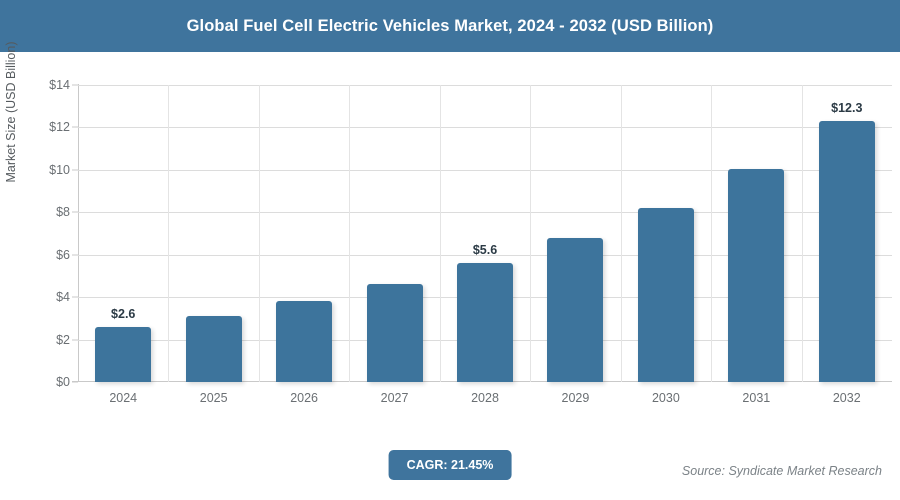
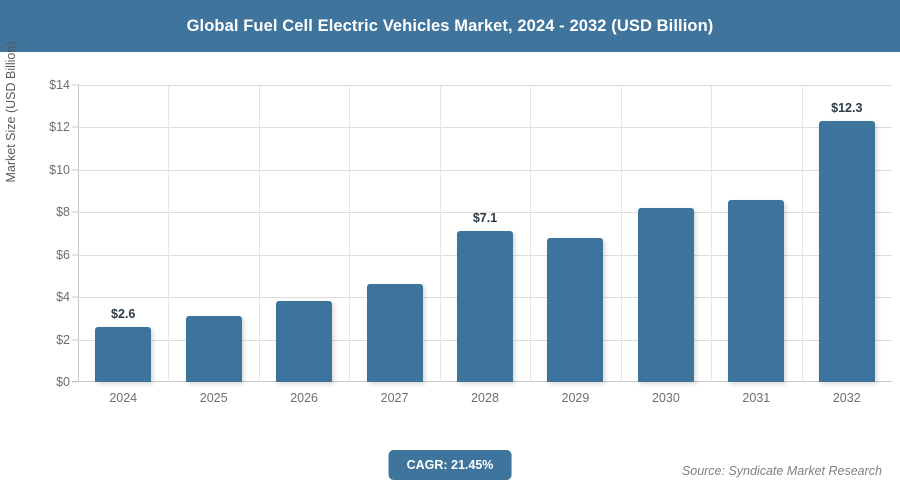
2028: $5.6 -> $7.1
2031: $10.1 -> $8.6
